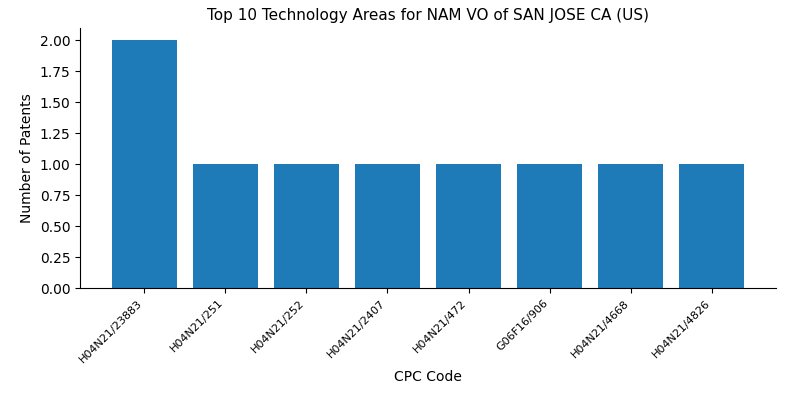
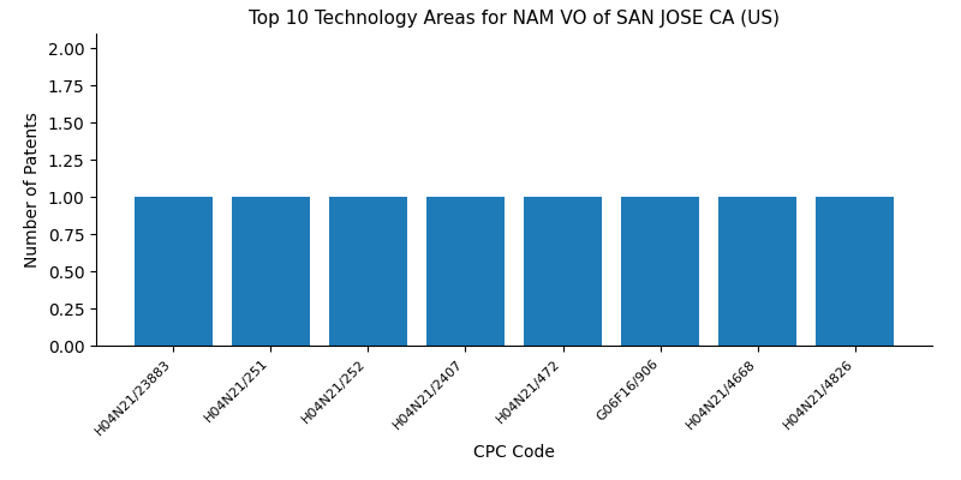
H04N21/23883: 2 -> 1
